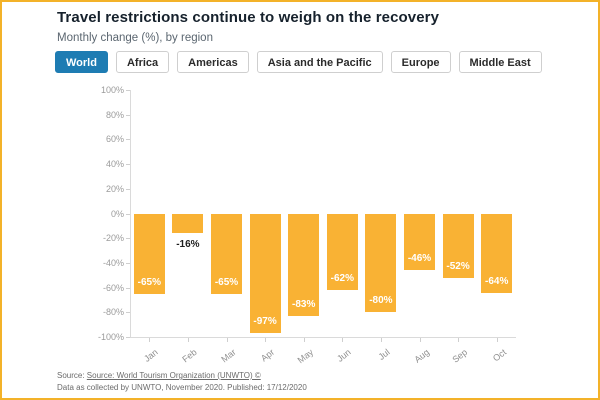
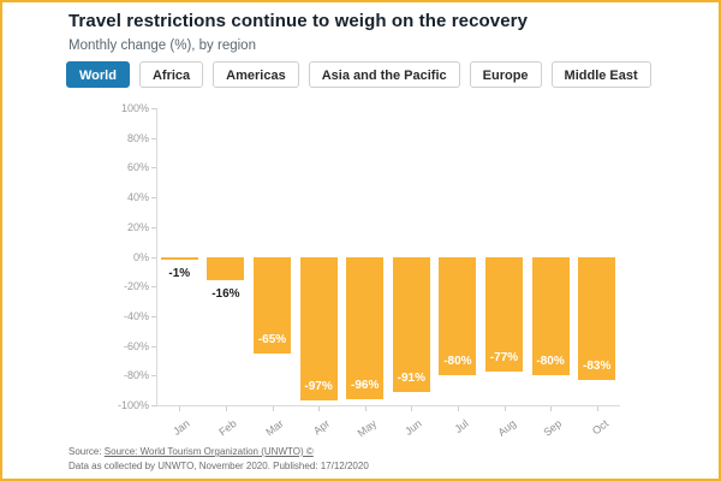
Jan: -65% -> -1%
May: -83% -> -96%
Jun: -62% -> -91%
Aug: -46% -> -77%
Sep: -52% -> -80%
Oct: -64% -> -83%
